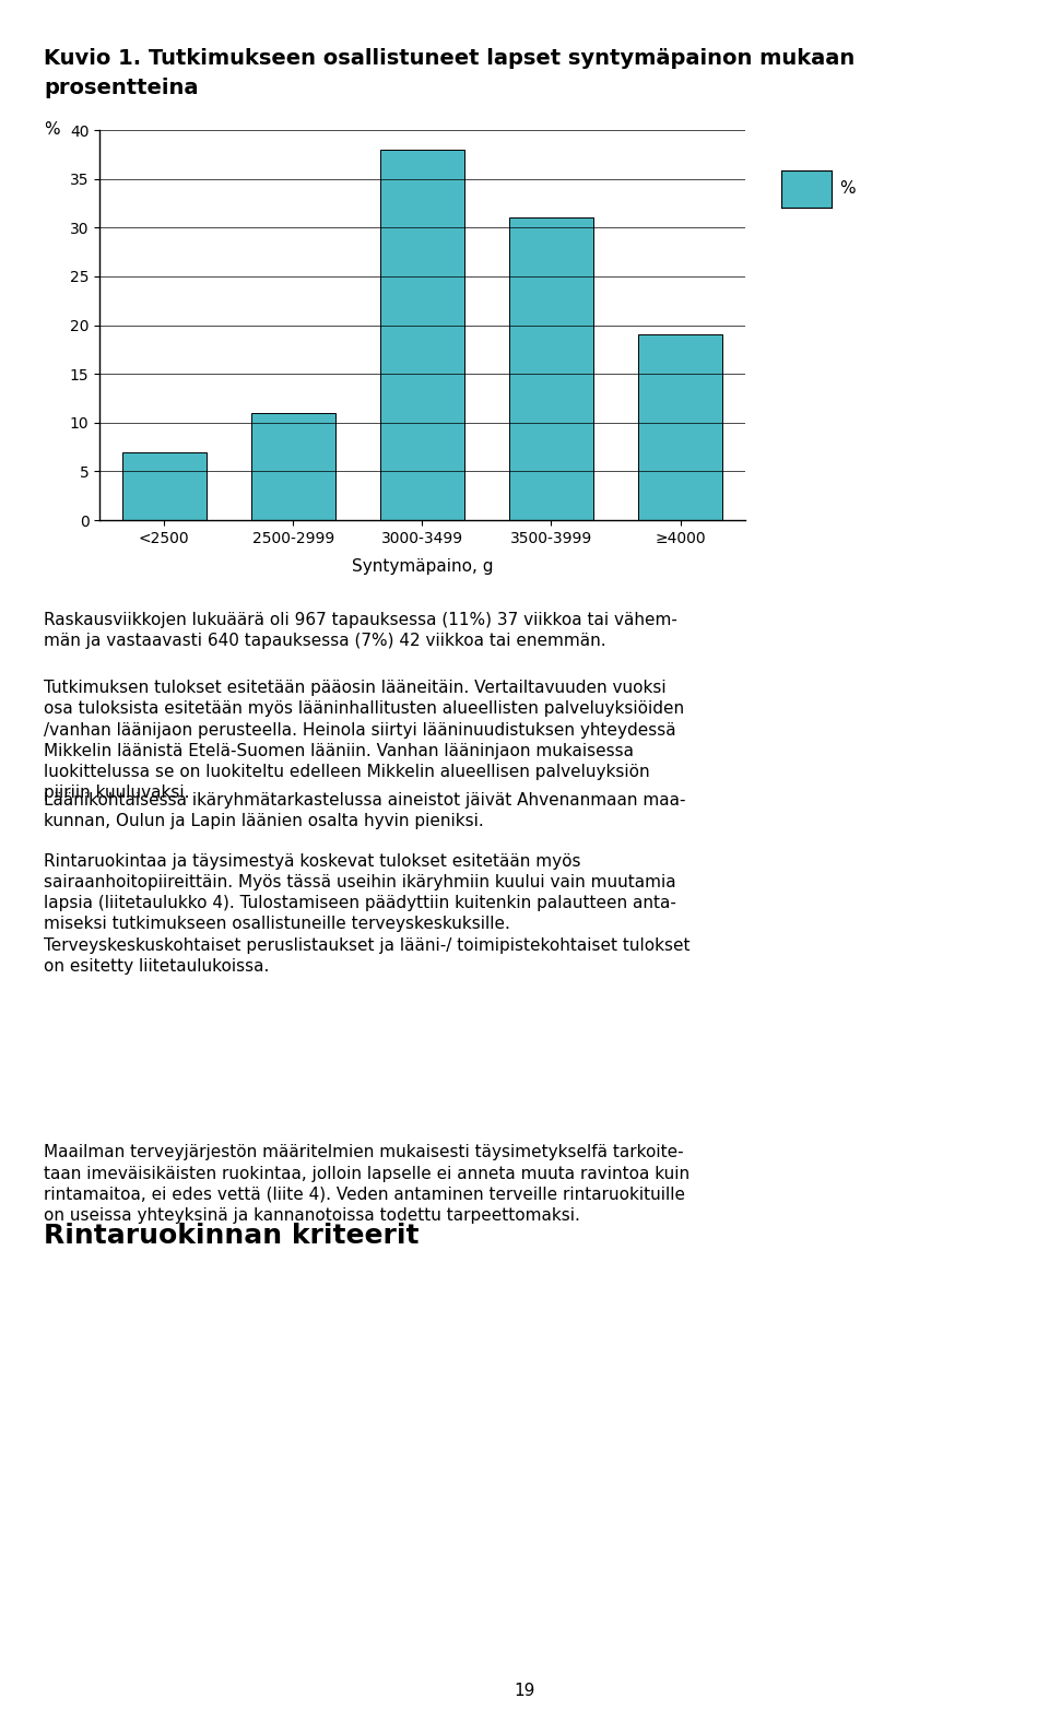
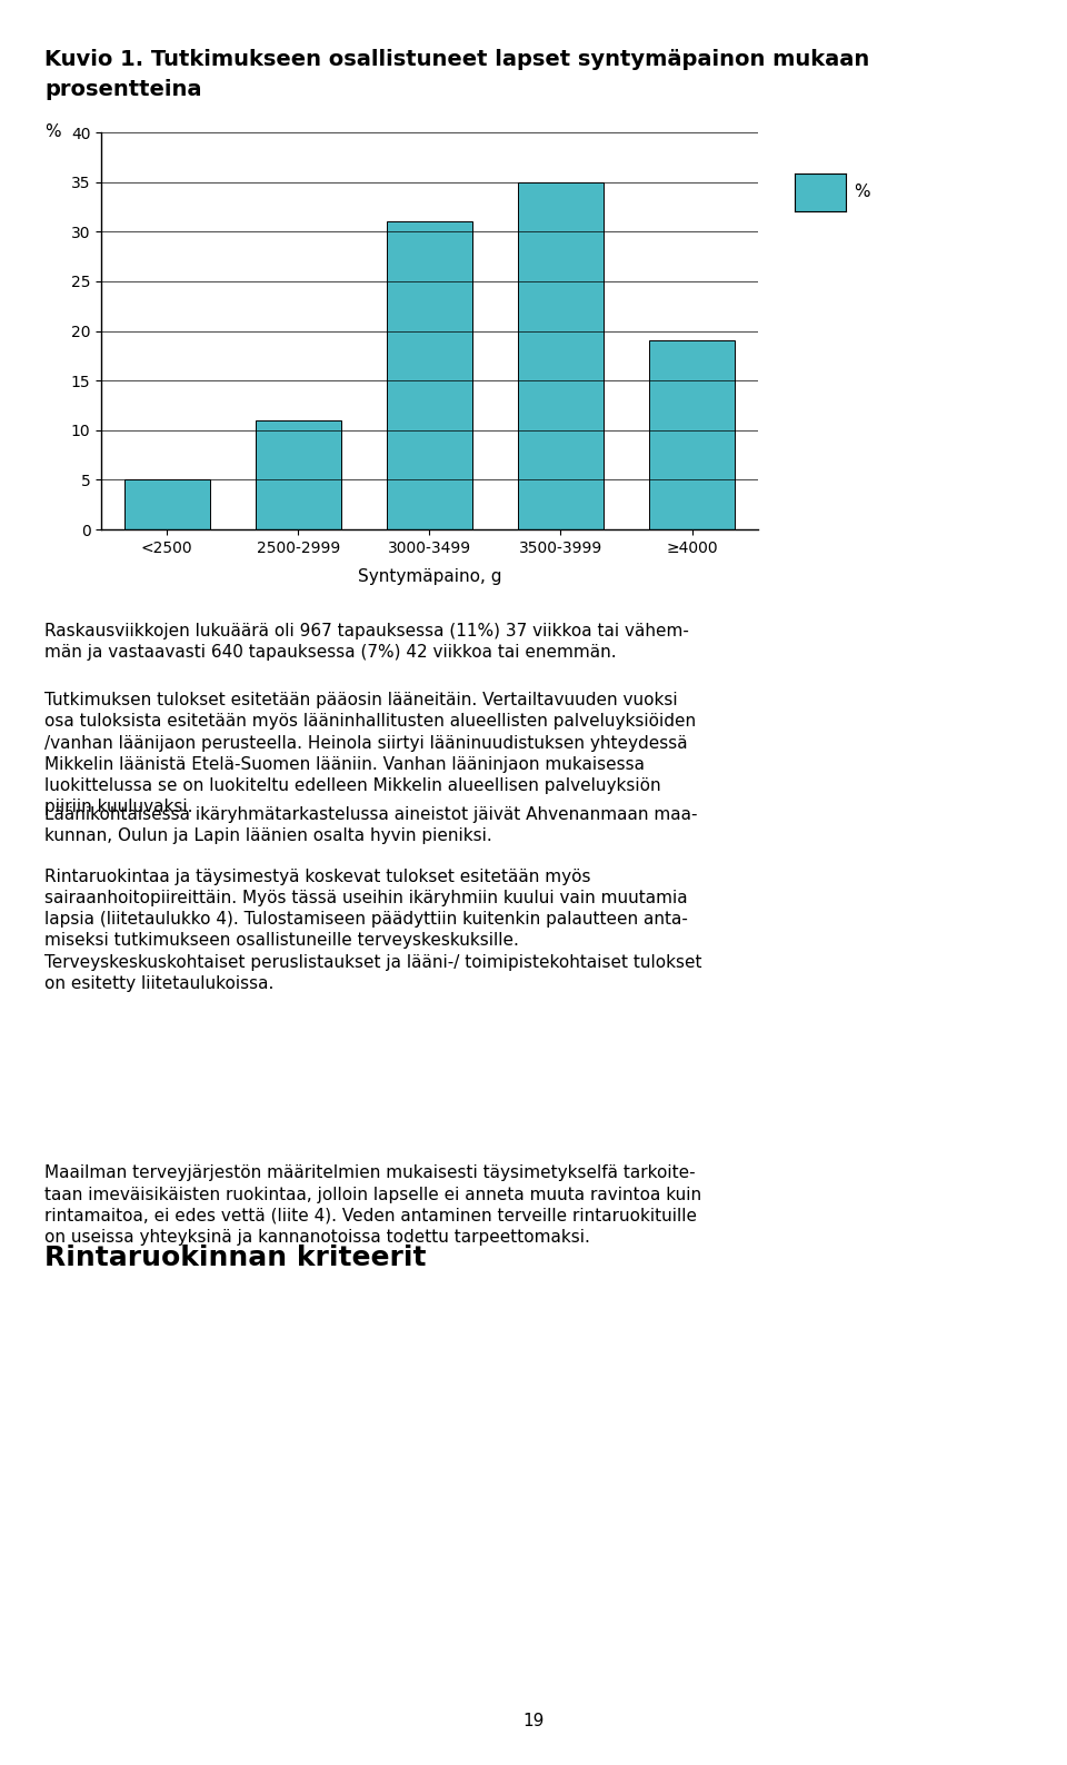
<2500: 7 -> 5
3000-3499: 38 -> 31
3500-3999: 31 -> 35
